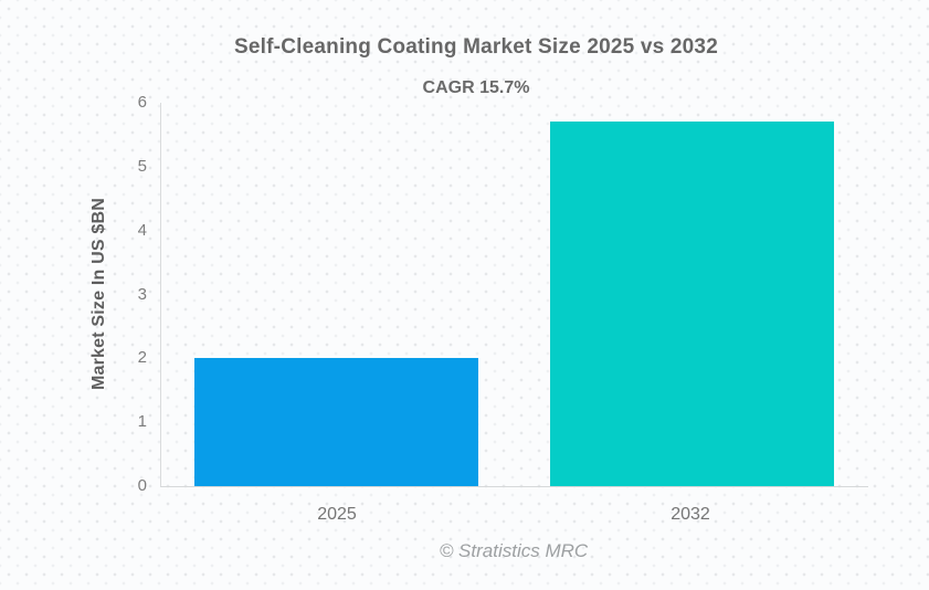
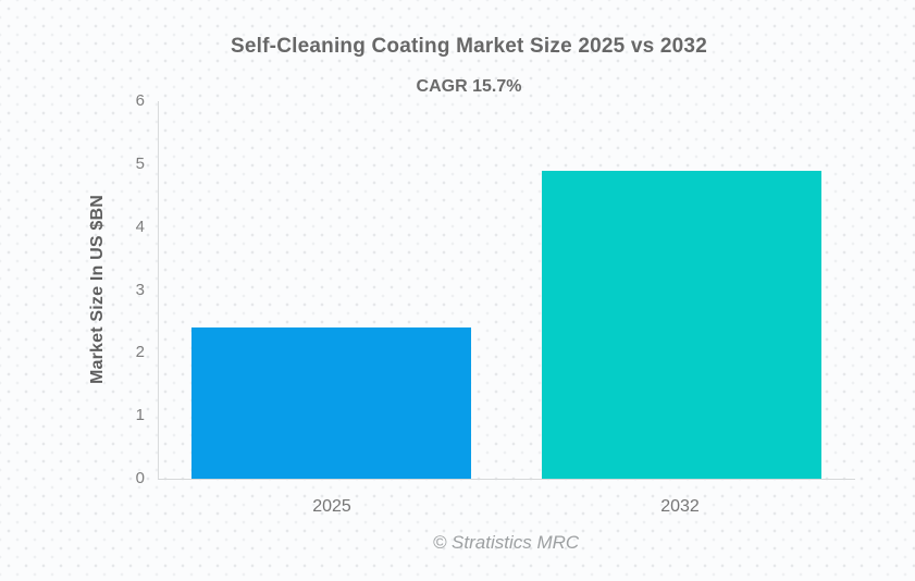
2025: 2.0 -> 2.4
2032: 5.7 -> 4.9
